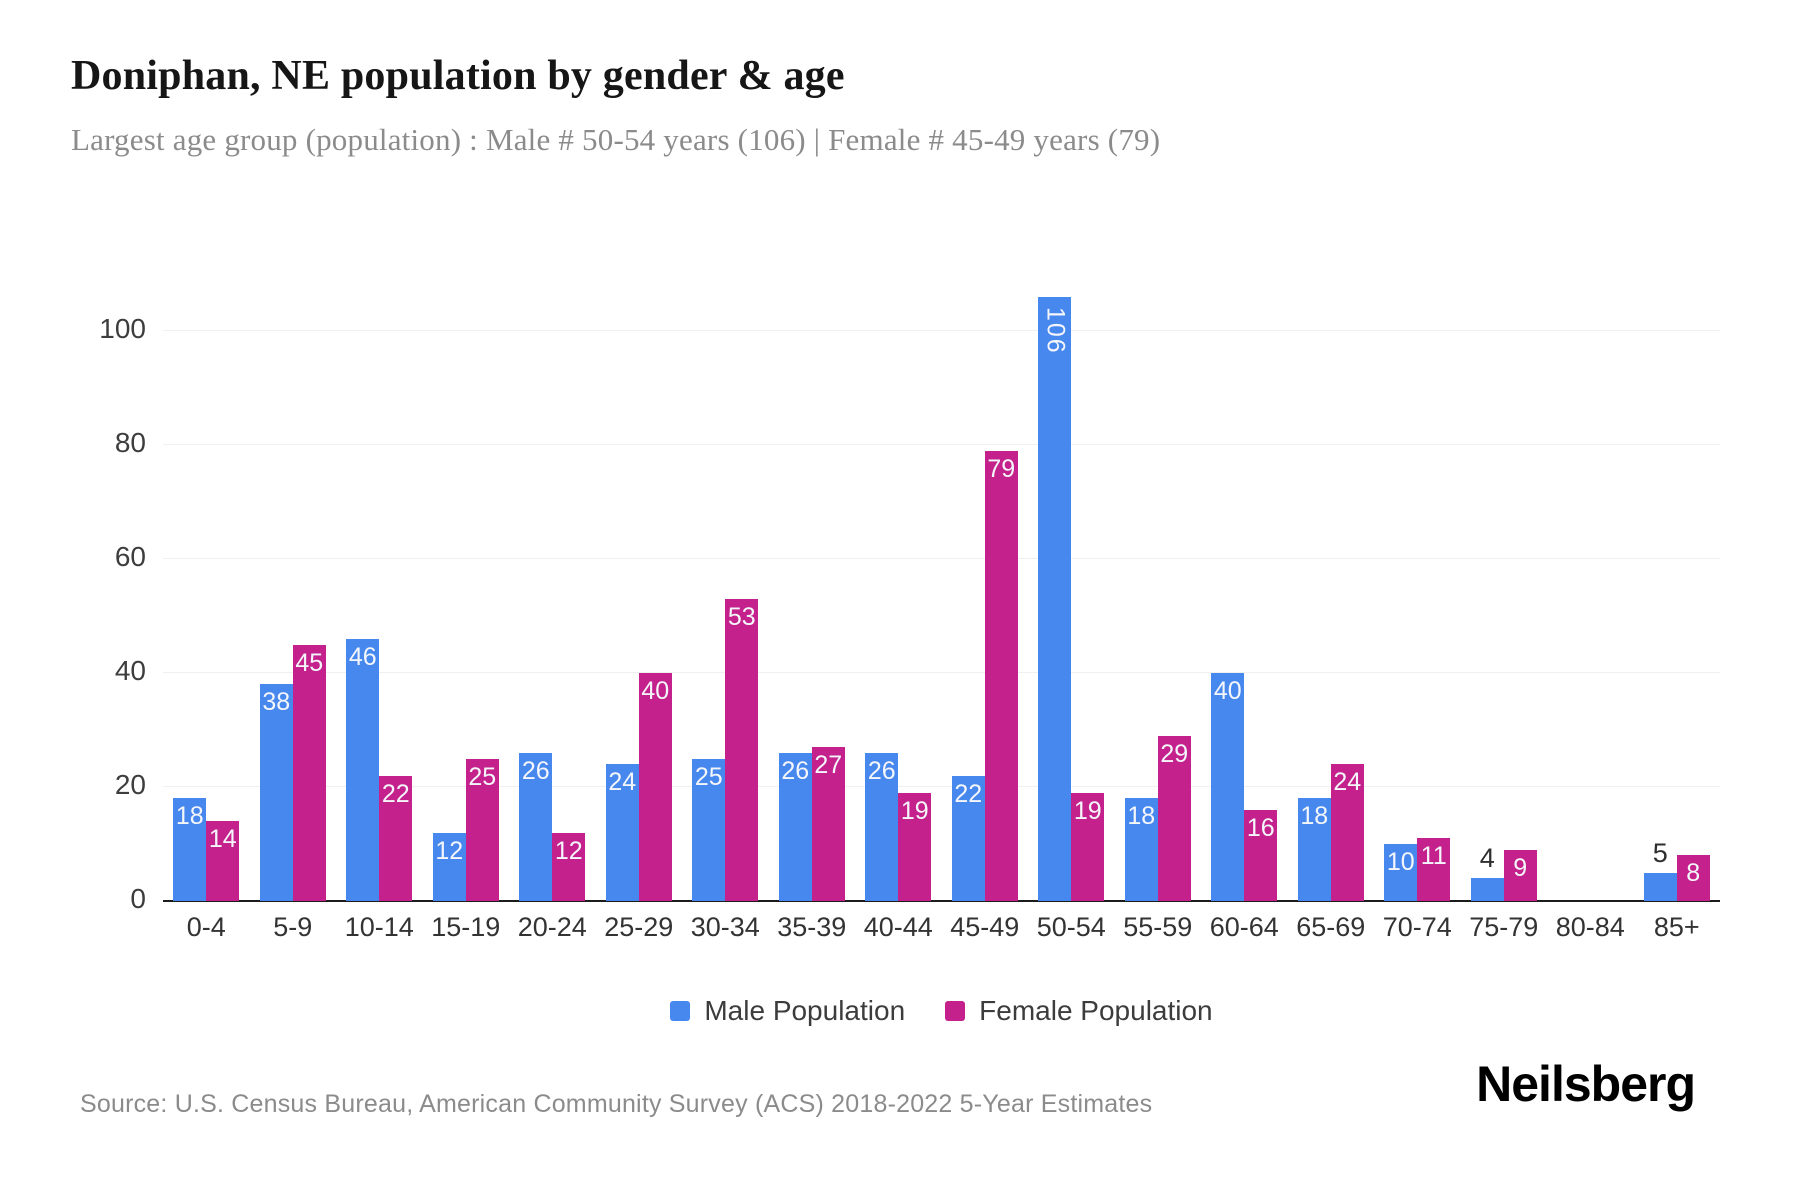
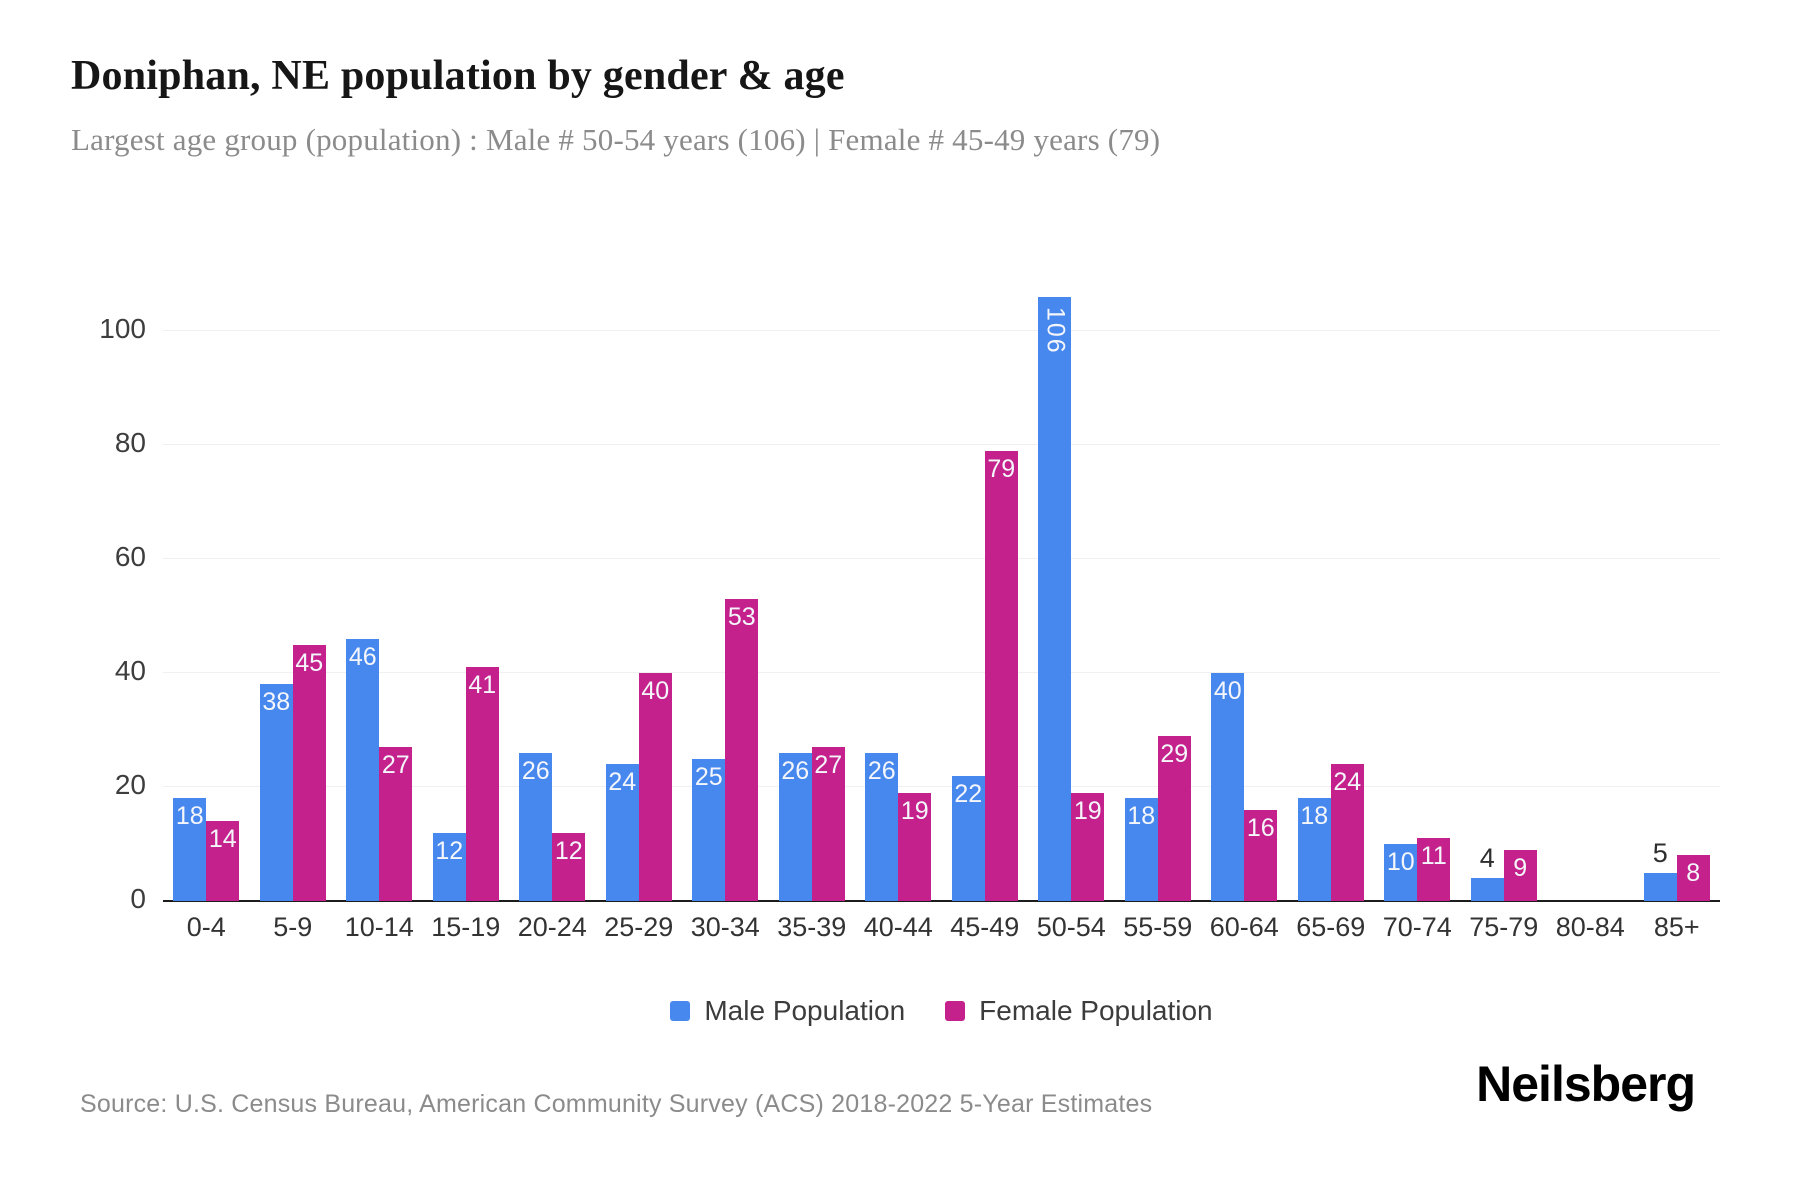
Female Population/10-14: 22 -> 27
Female Population/15-19: 25 -> 41
